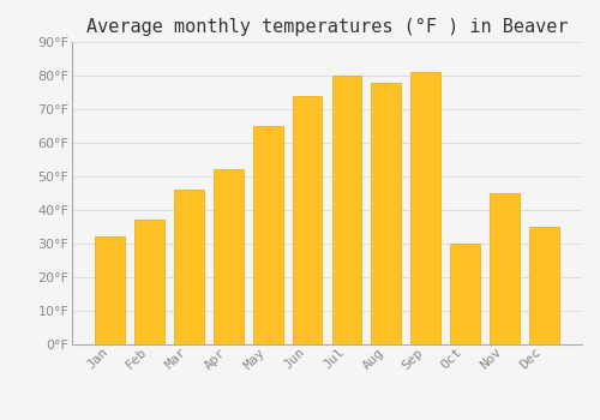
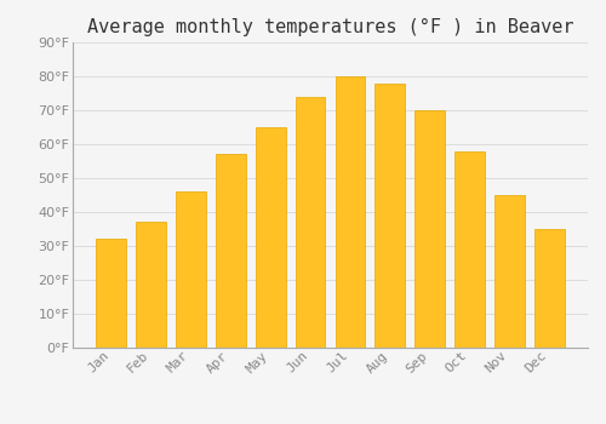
Apr: 52°F -> 57°F
Sep: 81°F -> 70°F
Oct: 30°F -> 58°F
